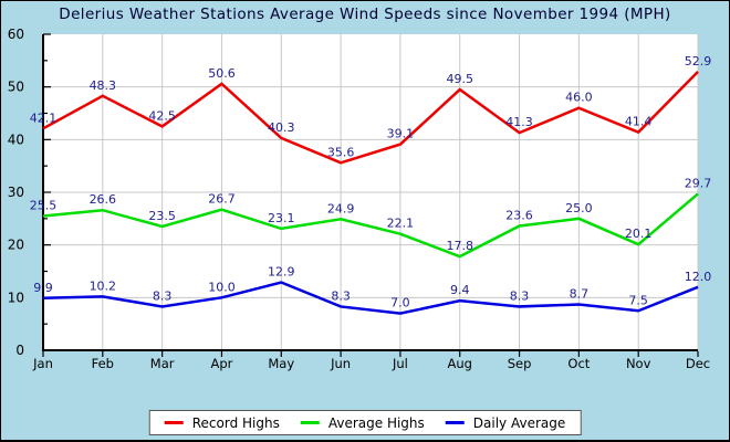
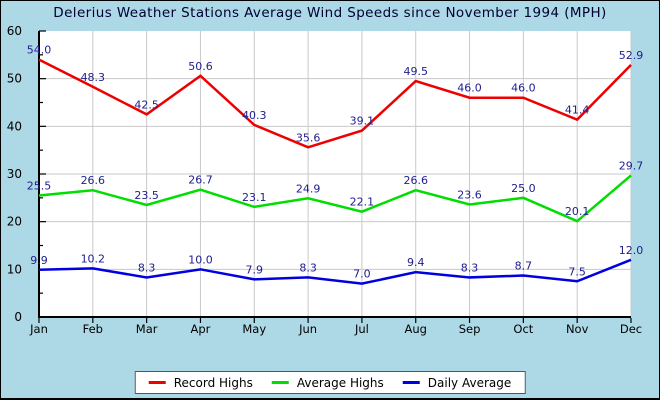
Record Highs/Jan: 42.1 -> 54.0
Daily Average/May: 12.9 -> 7.9
Average Highs/Aug: 17.8 -> 26.6
Record Highs/Sep: 41.3 -> 46.0
